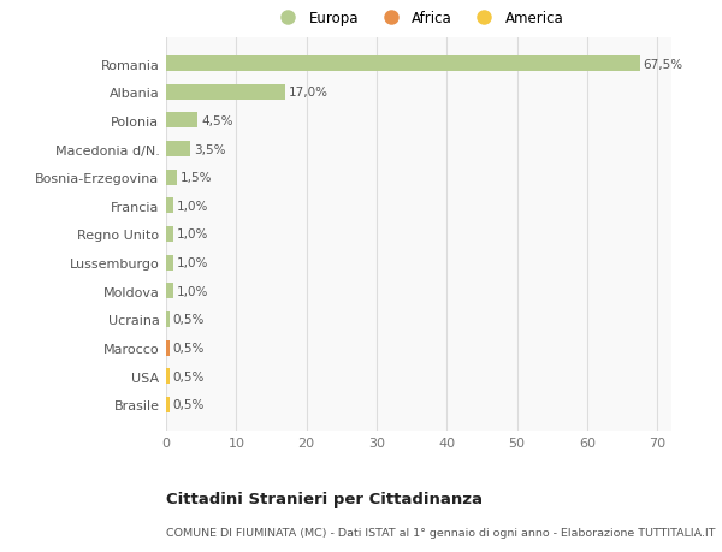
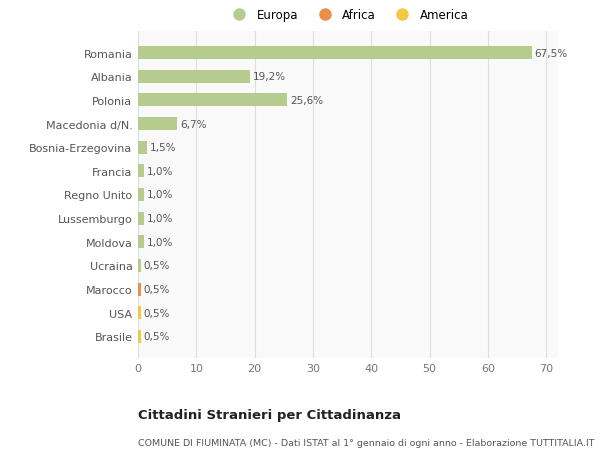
Albania: 17,0% -> 19,2%
Polonia: 4,5% -> 25,6%
Macedonia d/N.: 3,5% -> 6,7%
